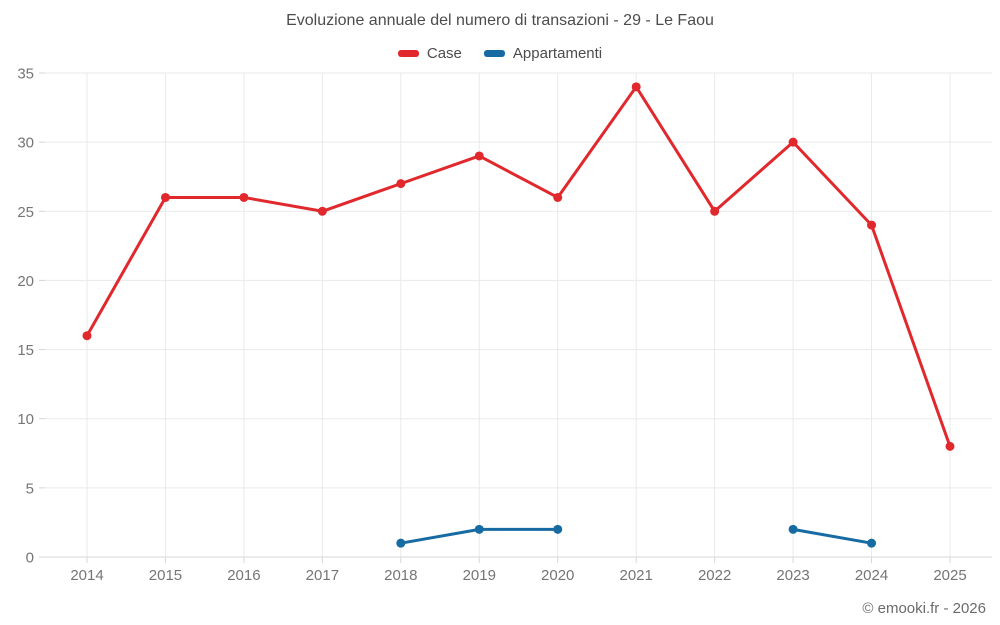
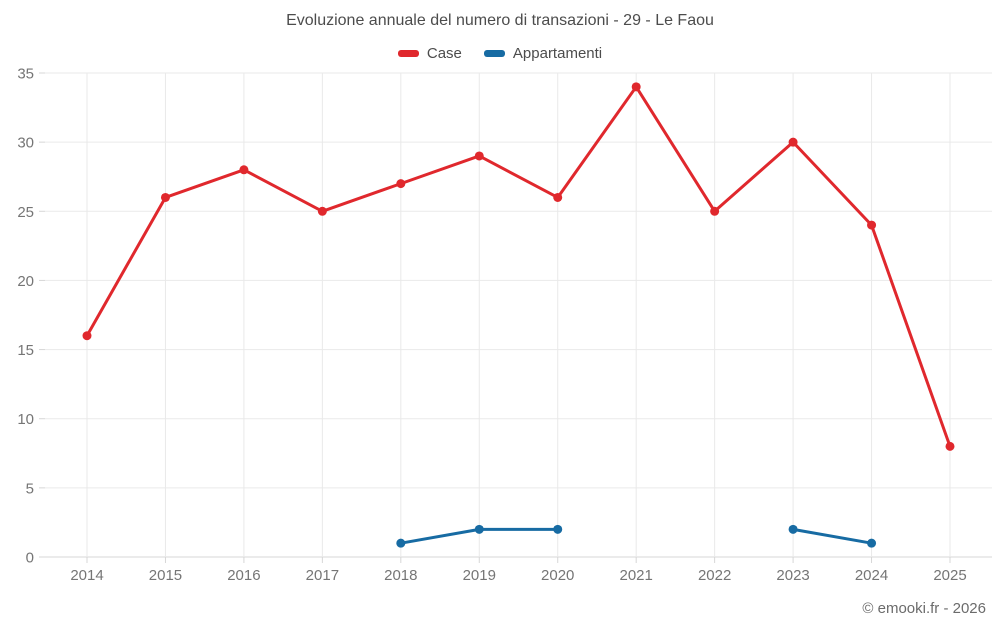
Case/2016: 26 -> 28
